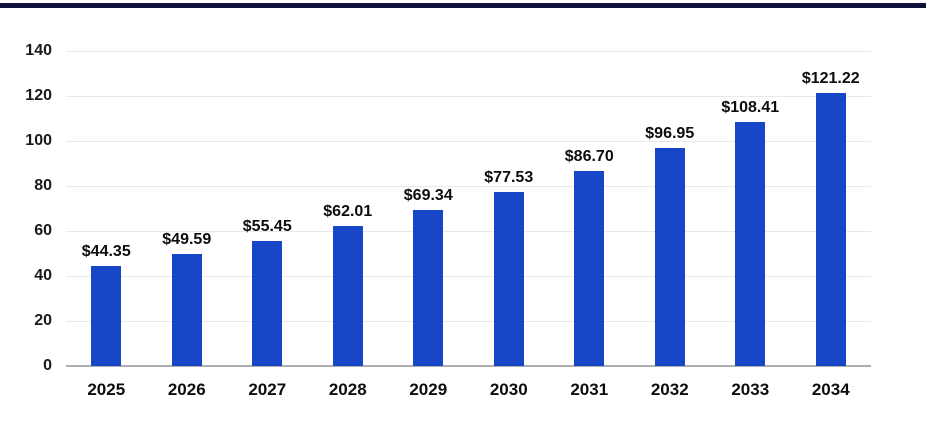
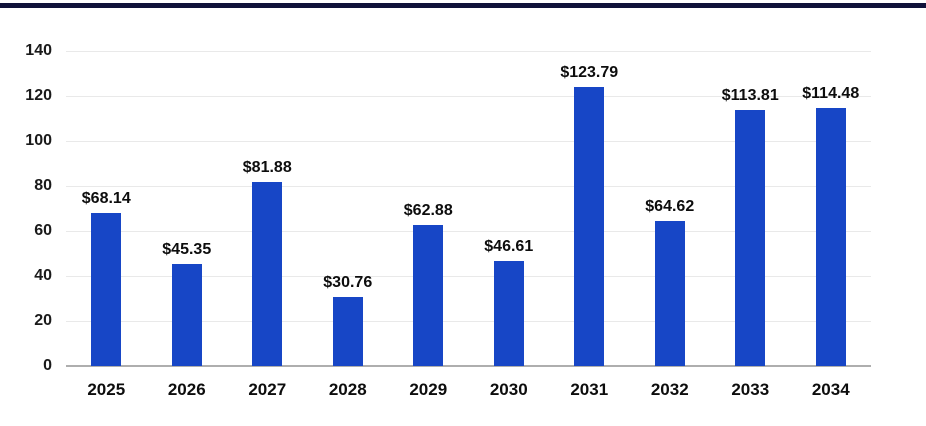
2025: $44.35 -> $68.14
2026: $49.59 -> $45.35
2027: $55.45 -> $81.88
2028: $62.01 -> $30.76
2029: $69.34 -> $62.88
2030: $77.53 -> $46.61
2031: $86.70 -> $123.79
2032: $96.95 -> $64.62
2033: $108.41 -> $113.81
2034: $121.22 -> $114.48
